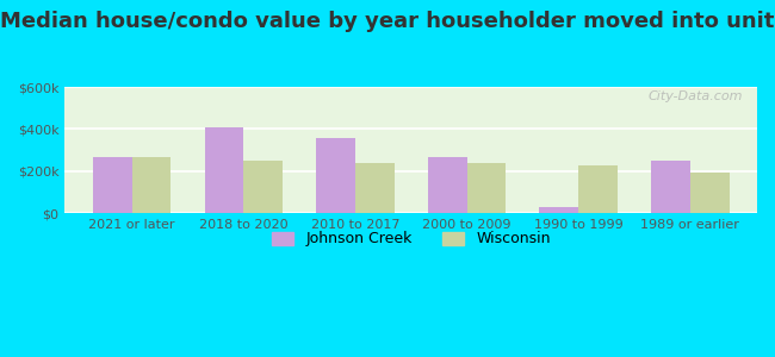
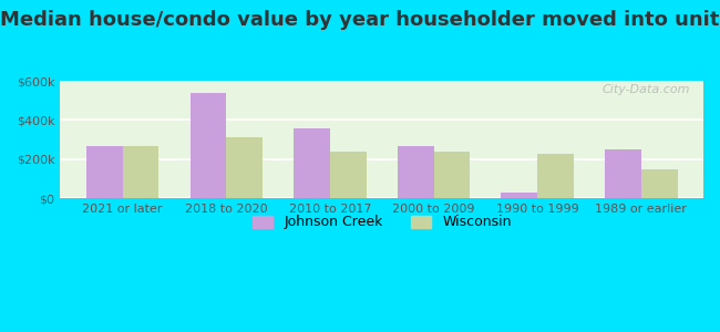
Johnson Creek/2018 to 2020: $410k -> $540k
Wisconsin/2018 to 2020: $250k -> $310k
Wisconsin/1989 or earlier: $200k -> $150k
